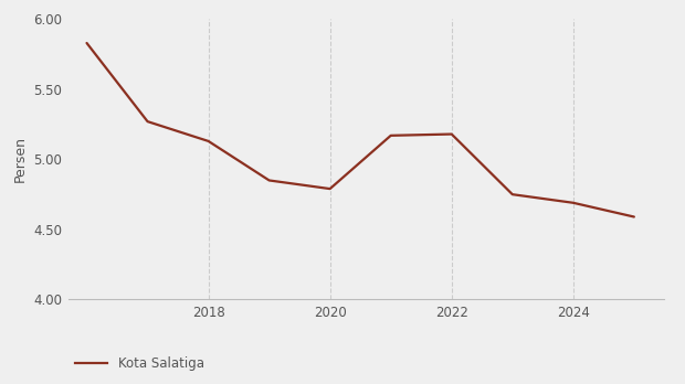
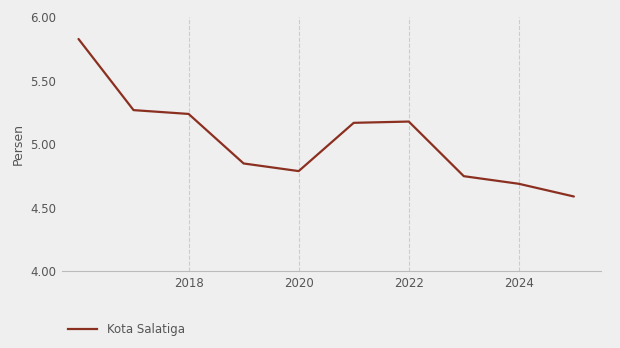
2018: 5.13 -> 5.24
